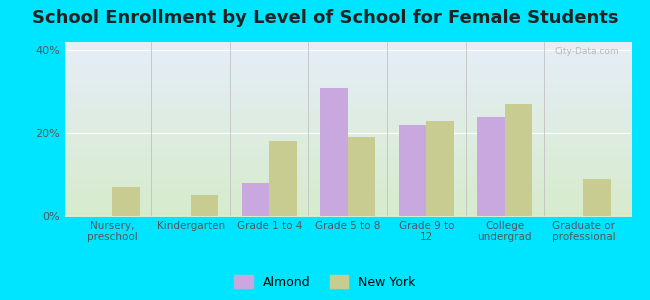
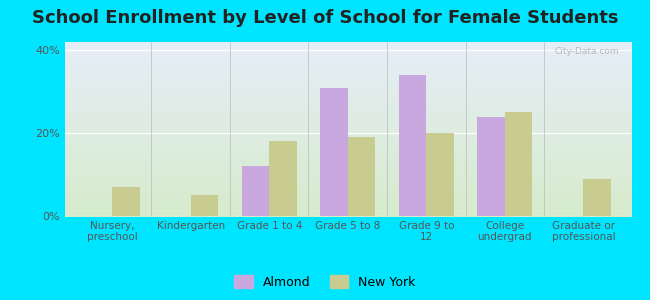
Almond/Grade 1 to 4: 8% -> 12%
Almond/Grade 9 to 12: 22% -> 34%
New York/Grade 9 to 12: 23% -> 20%
New York/College undergrad: 27% -> 25%
